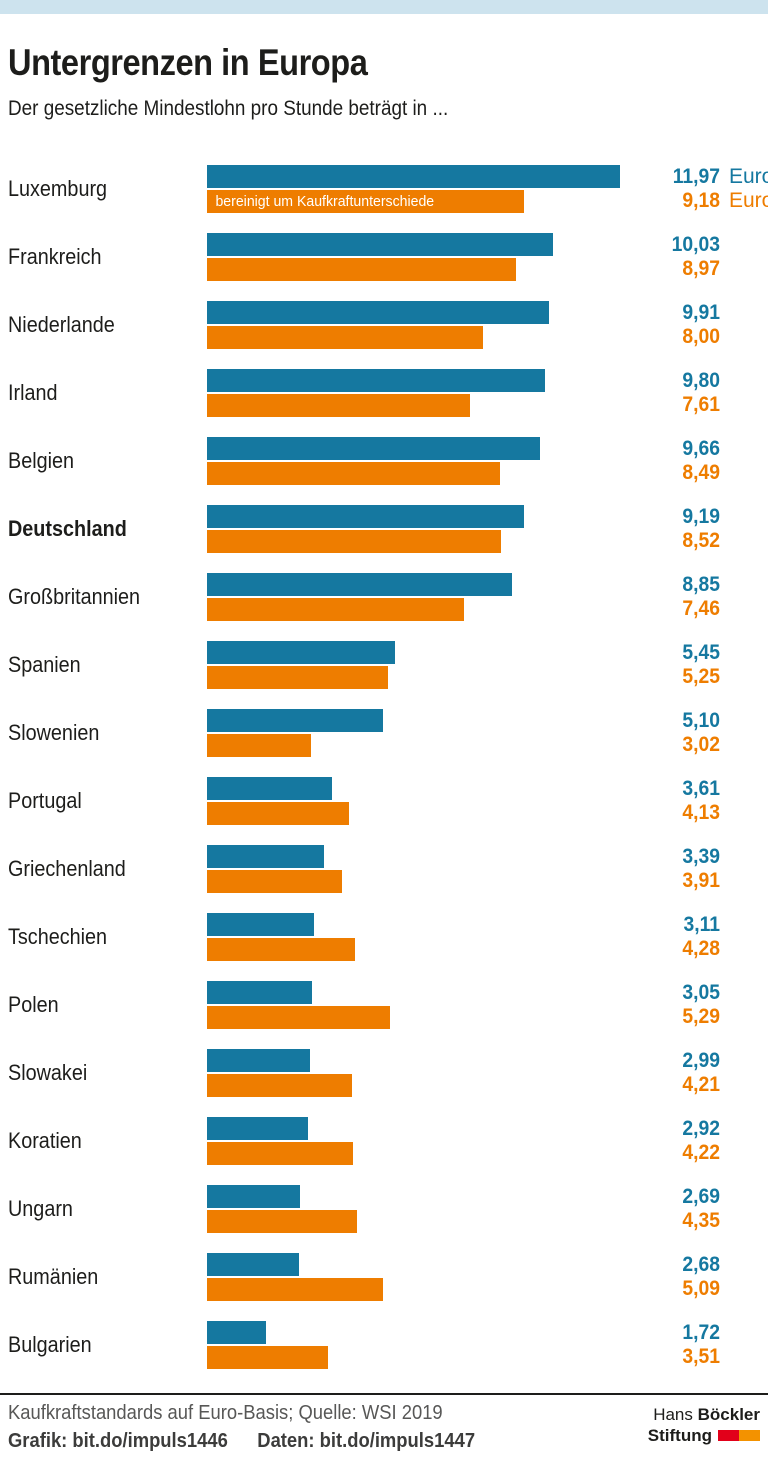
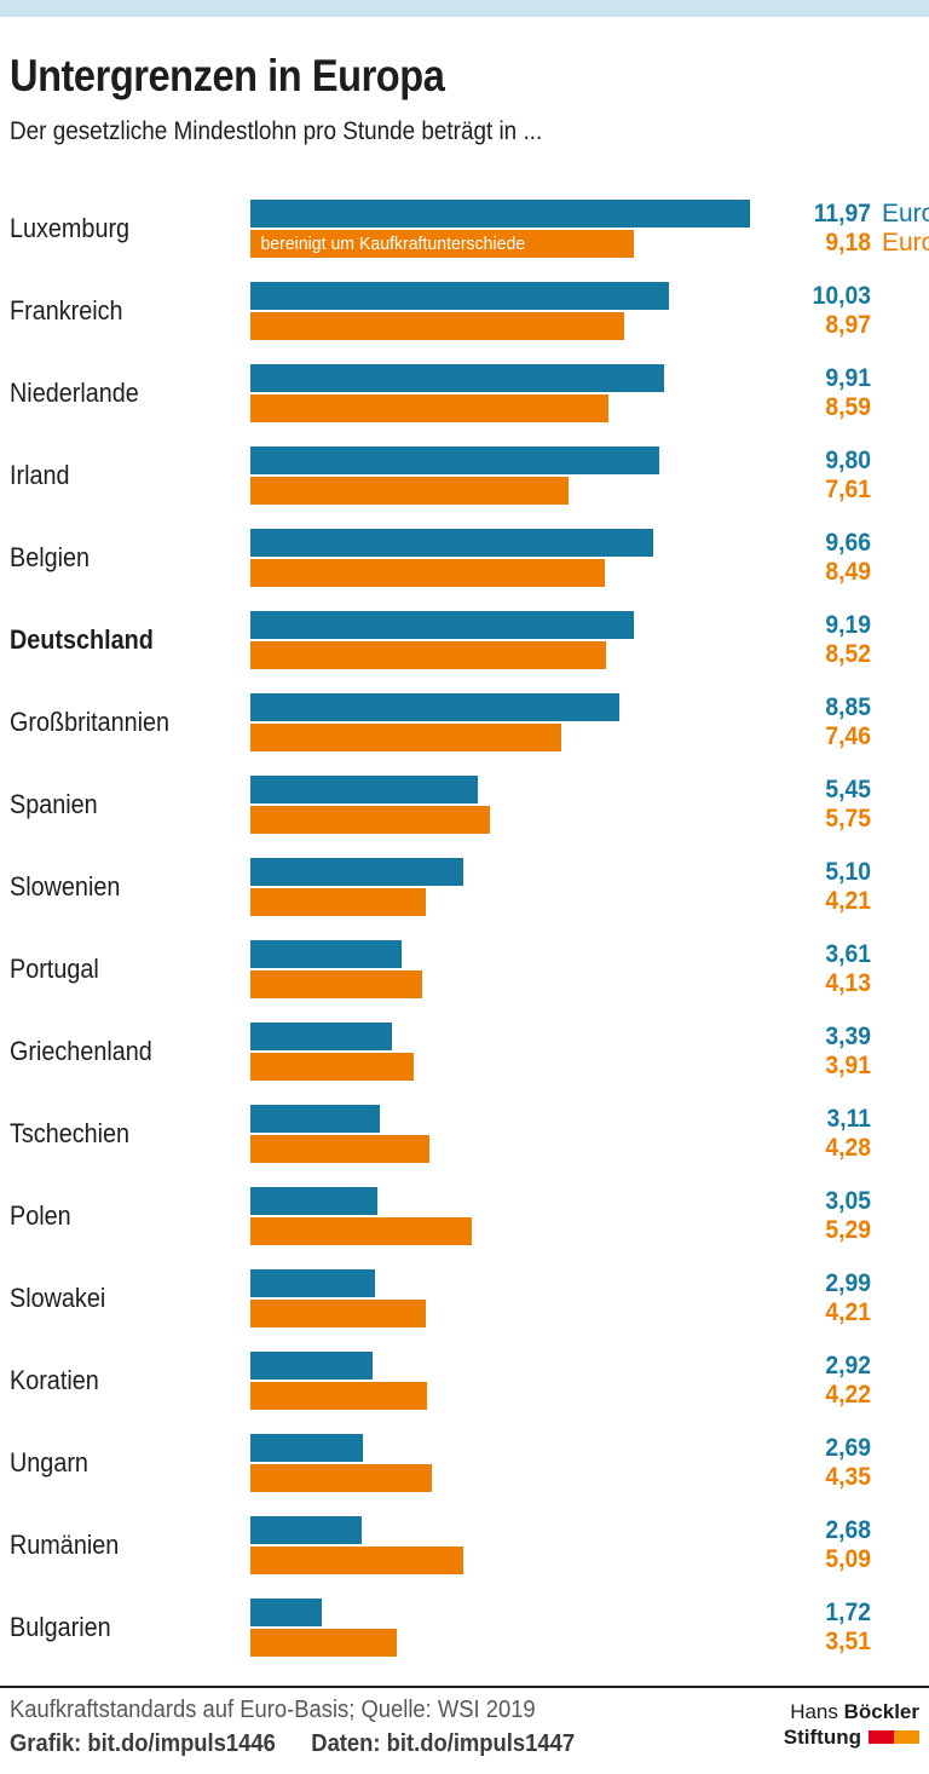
bereinigt um Kaufkraftunterschiede/Niederlande: 8,00 -> 8,59
bereinigt um Kaufkraftunterschiede/Spanien: 5,25 -> 5,75
bereinigt um Kaufkraftunterschiede/Slowenien: 3,02 -> 4,21
